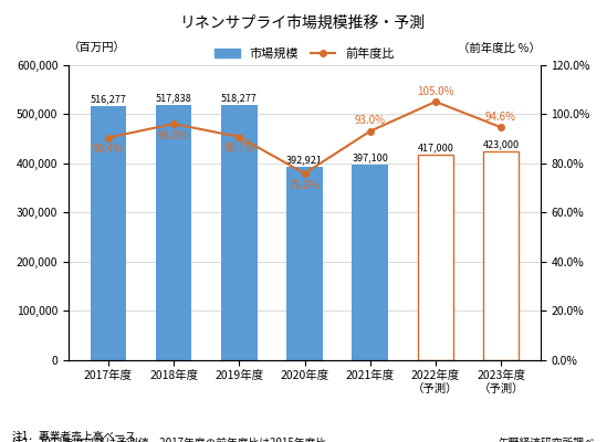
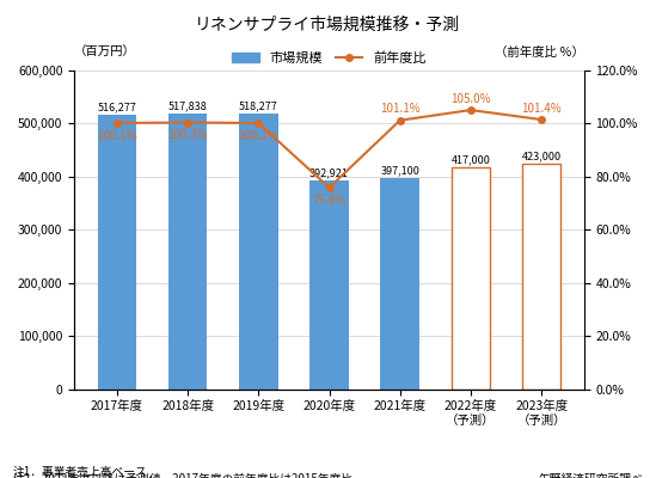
前年度比/2017年度: 90.4% -> 100.1%
前年度比/2018年度: 96.0% -> 100.3%
前年度比/2019年度: 90.7% -> 100.1%
前年度比/2021年度: 93.0% -> 101.1%
前年度比/2023年度 （予測）: 94.6% -> 101.4%
